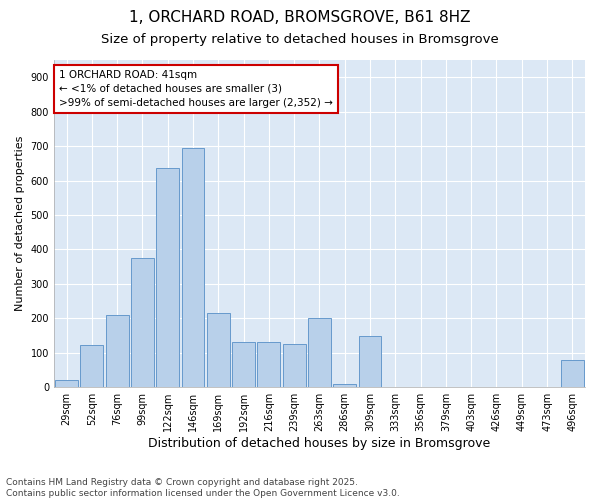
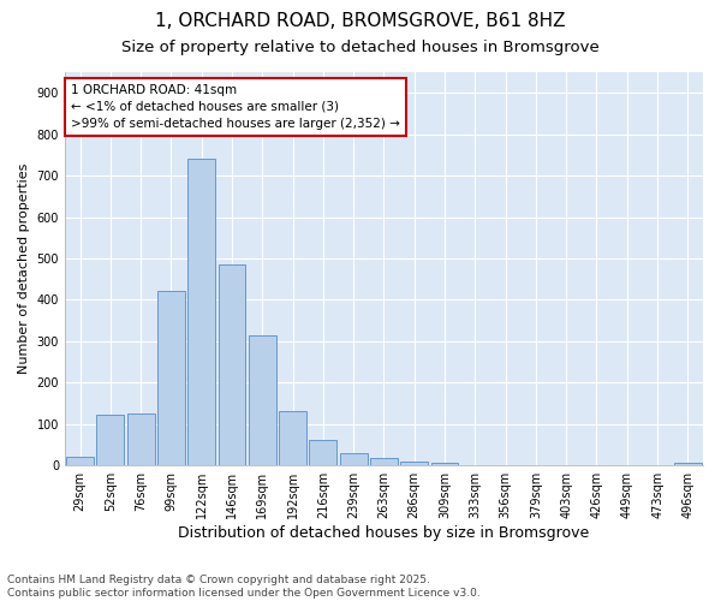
76sqm: 210 -> 125
99sqm: 375 -> 422
122sqm: 635 -> 742
146sqm: 695 -> 485
169sqm: 215 -> 315
216sqm: 130 -> 63
239sqm: 125 -> 30
263sqm: 200 -> 18
309sqm: 150 -> 5
496sqm: 80 -> 7
